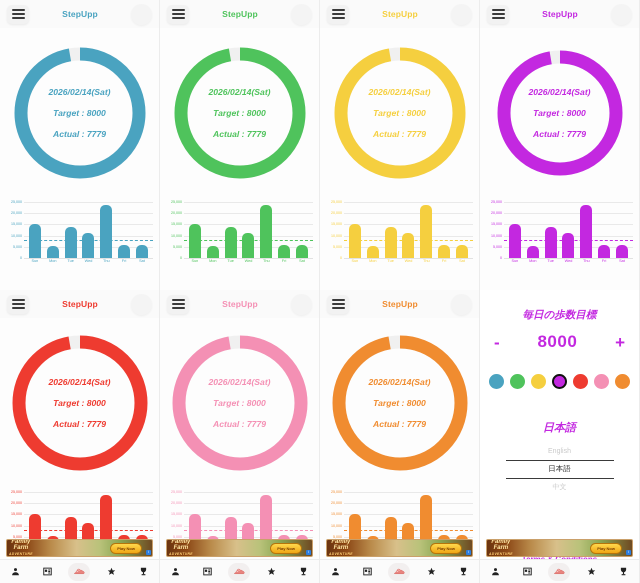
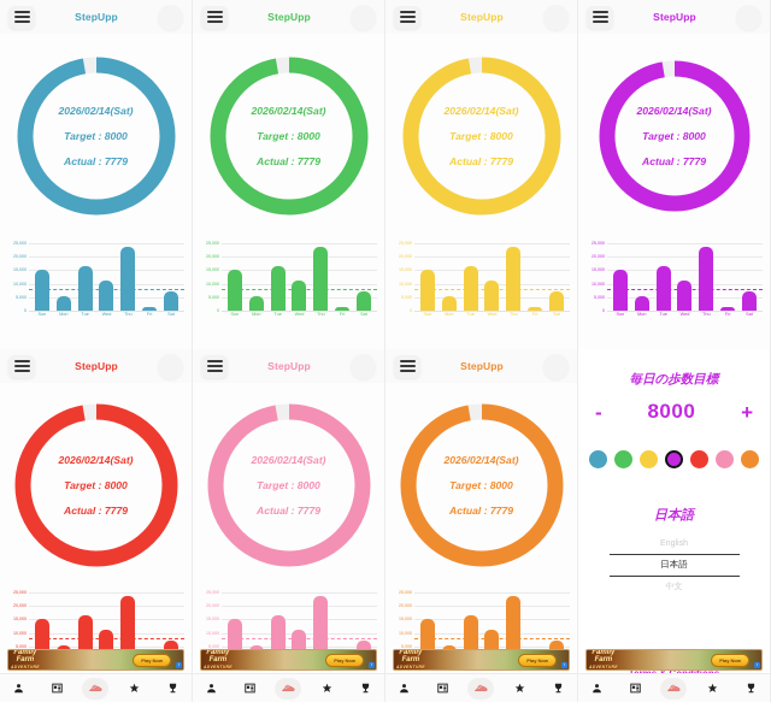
Tue: 14000 -> 16000
Fri: 6000 -> 2000
Sat: 6000 -> 7000
